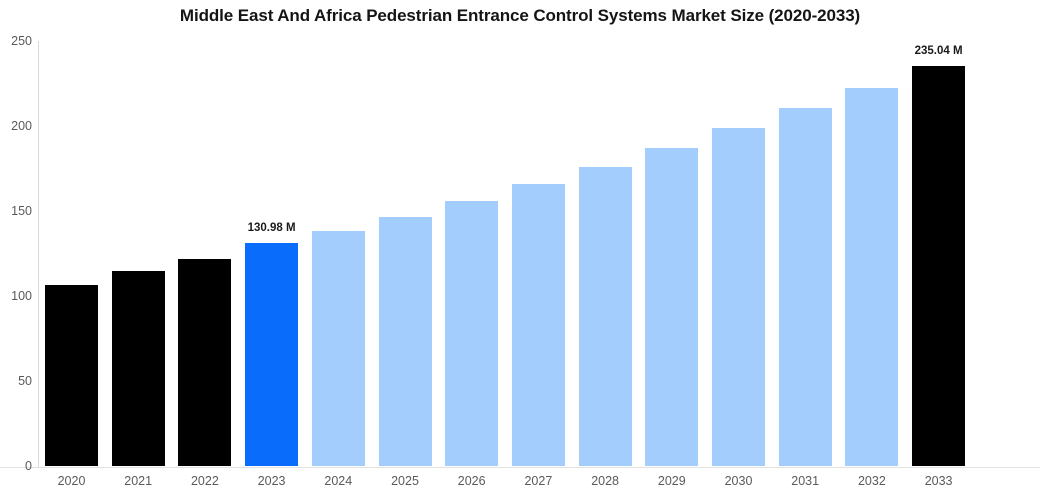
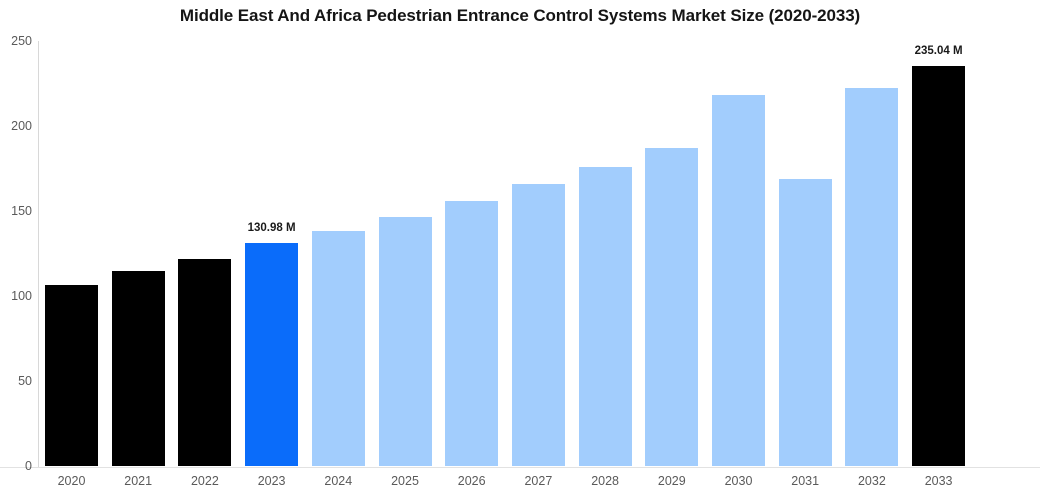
2030: 199 -> 218
2031: 211 -> 169
